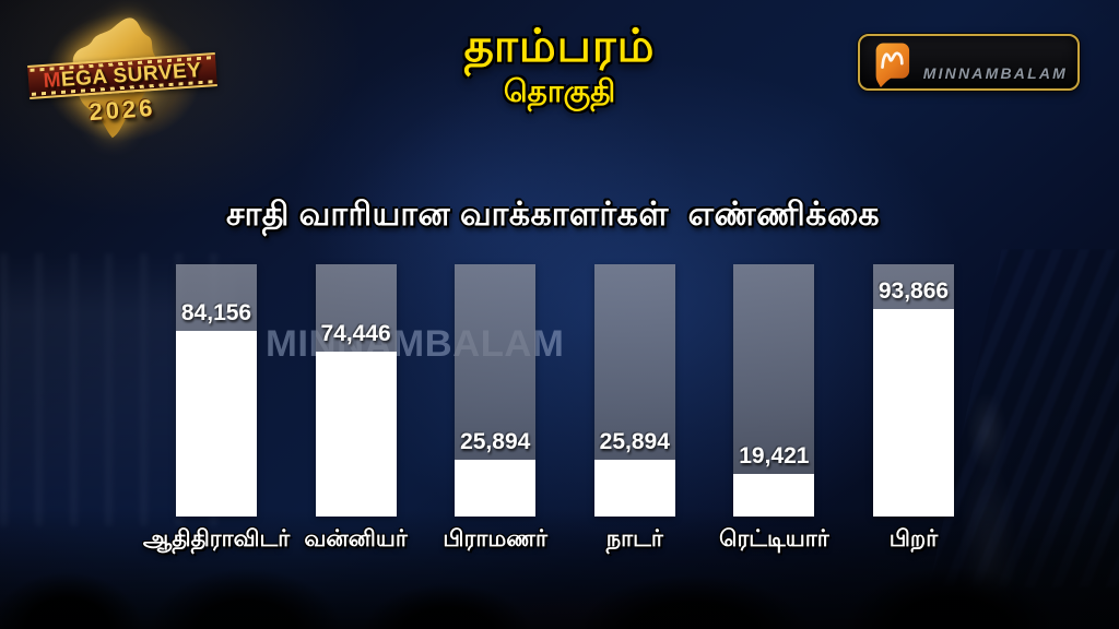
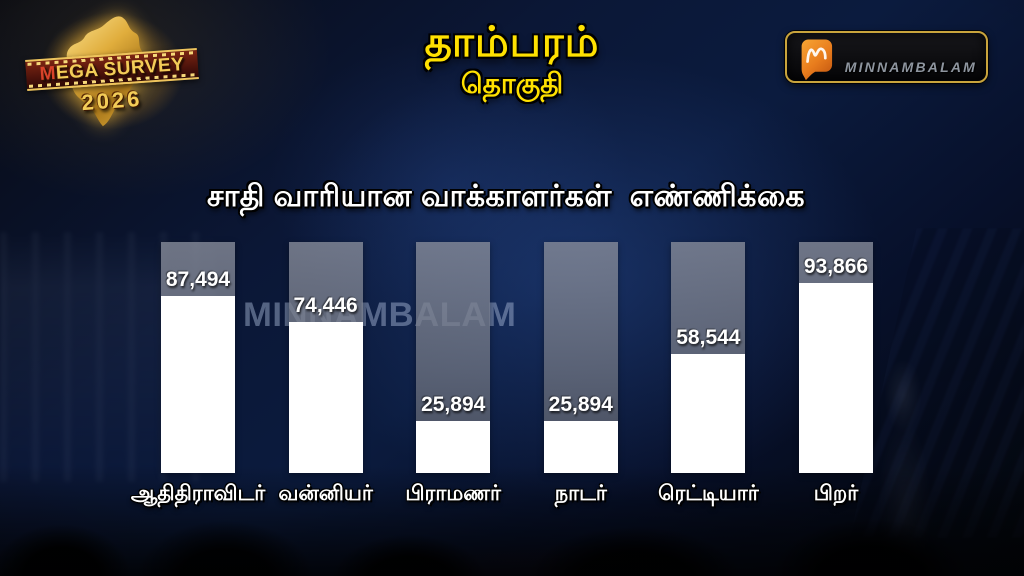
ஆதிதிராவிடர்: 84,156 -> 87,494
ரெட்டியார்: 19,421 -> 58,544
